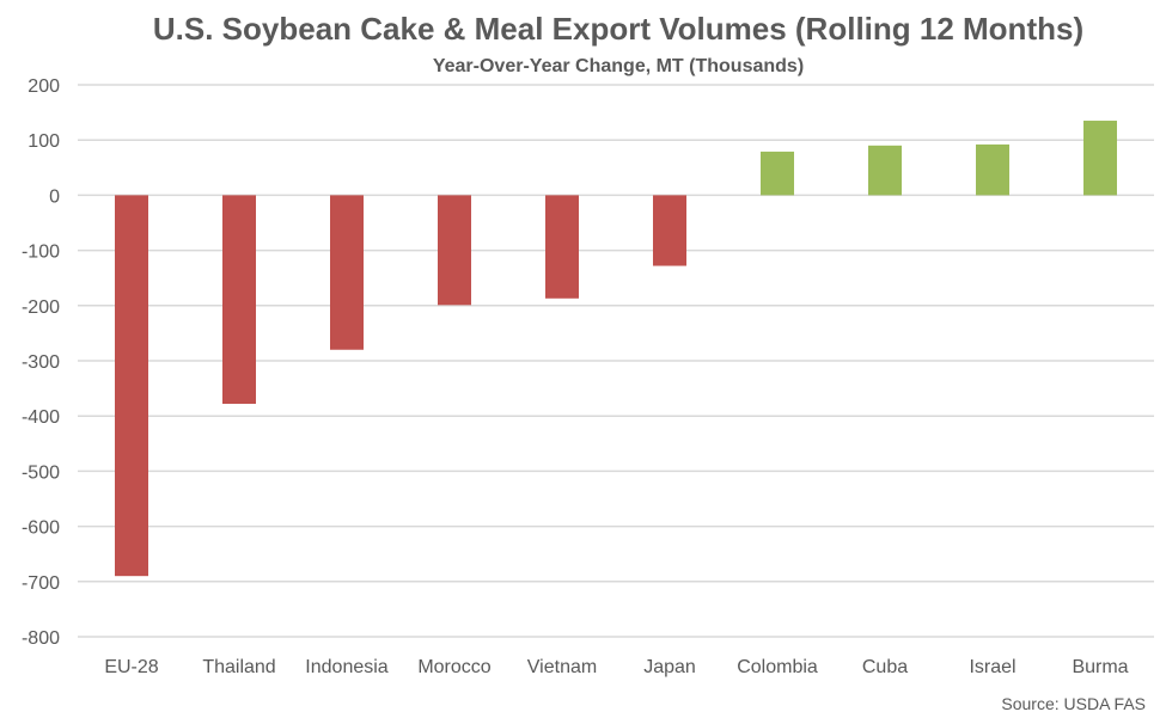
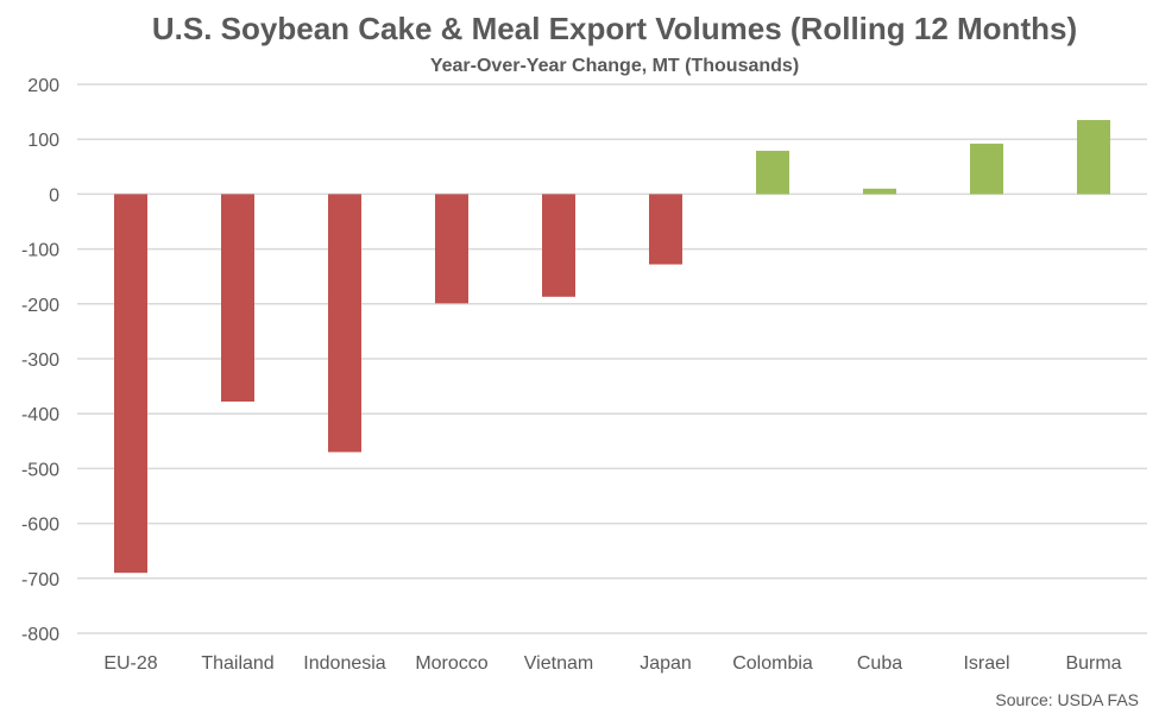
Indonesia: -280 -> -470
Cuba: 90 -> 10
